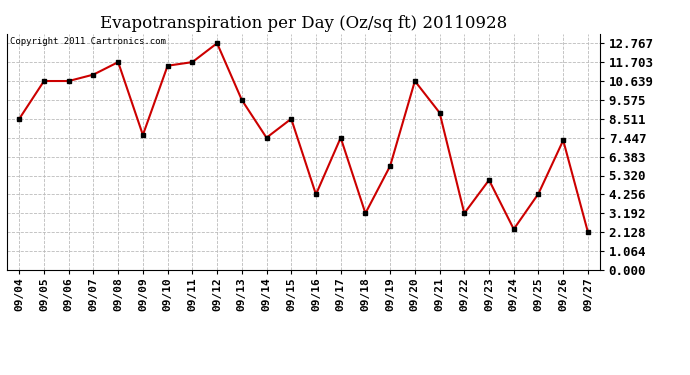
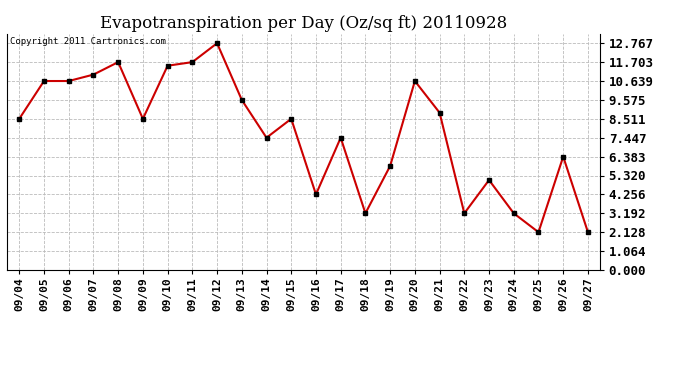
09/09: 7.6 -> 8.5
09/24: 2.3 -> 3.2
09/25: 4.3 -> 2.1
09/26: 7.3 -> 6.4
